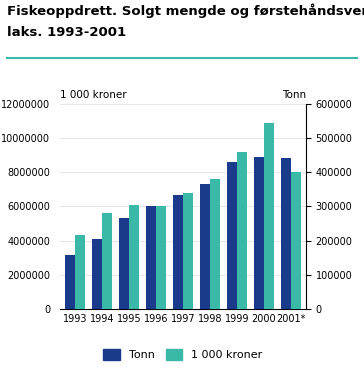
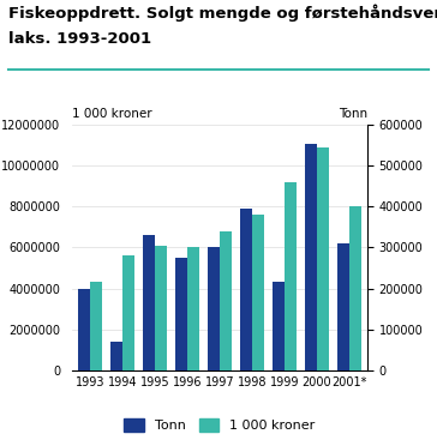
Tonn/1993: 3200000 -> 4000000
Tonn/1994: 4100000 -> 1400000
Tonn/1995: 5300000 -> 6600000
Tonn/1996: 6000000 -> 5500000
Tonn/1997: 6700000 -> 6000000
Tonn/1998: 7300000 -> 7900000
Tonn/1999: 8600000 -> 4300000
Tonn/2000: 8900000 -> 11100000
Tonn/2001*: 8800000 -> 6200000
